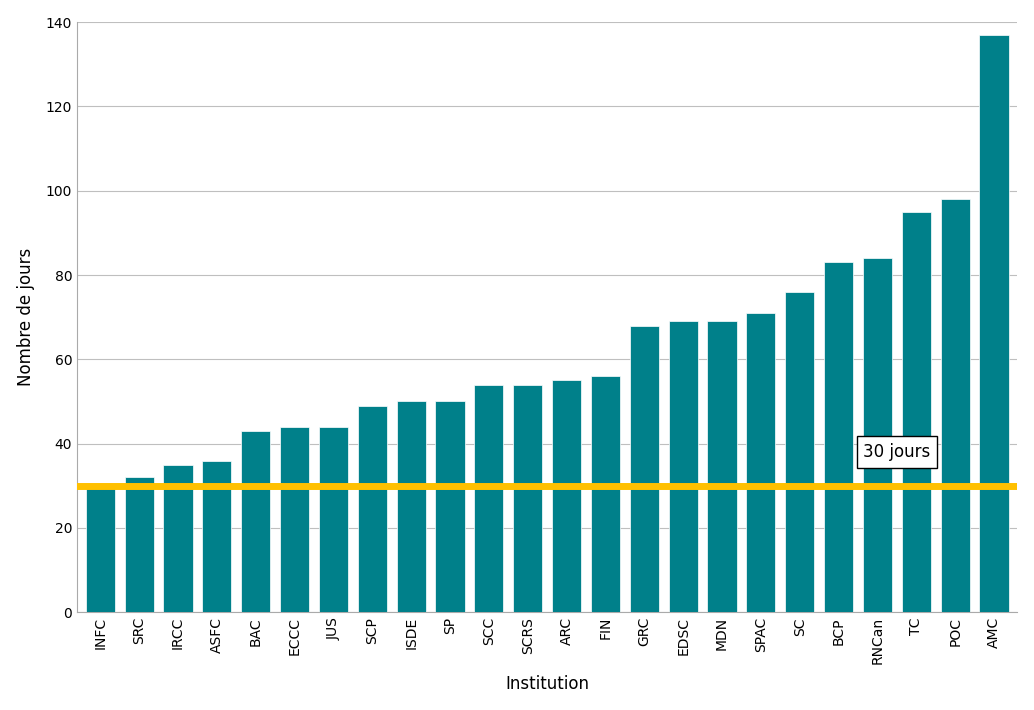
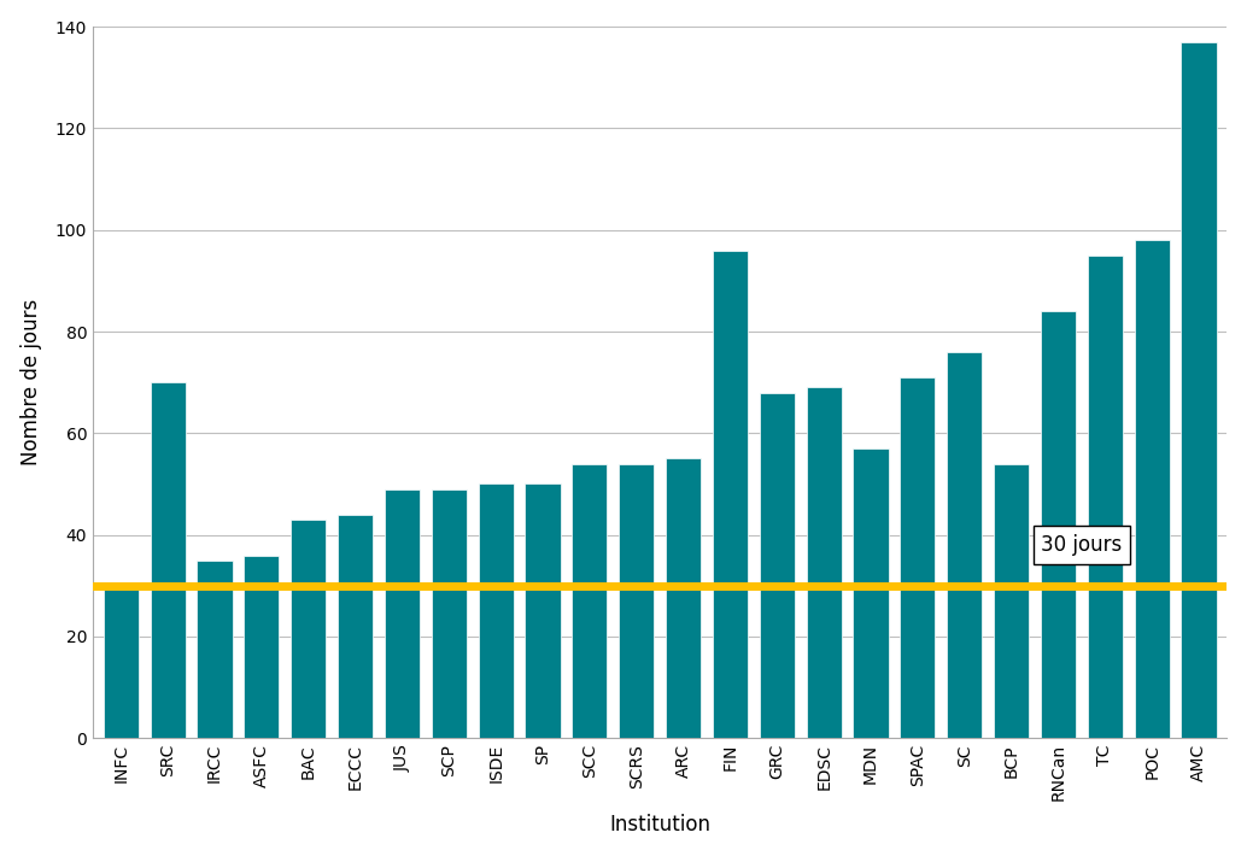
SRC: 32 -> 70
JUS: 44 -> 49
FIN: 56 -> 96
MDN: 69 -> 57
BCP: 83 -> 54
